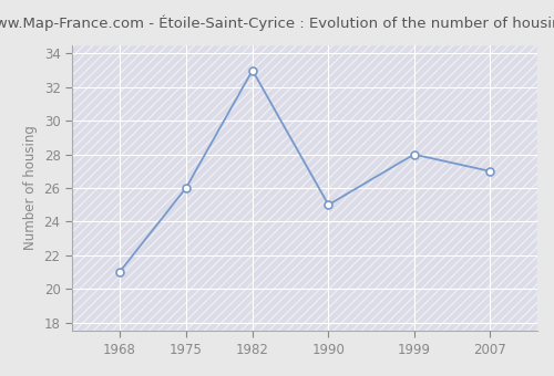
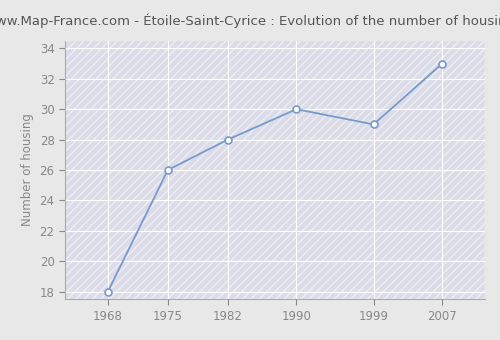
1968: 21 -> 18
1982: 33 -> 28
1990: 25 -> 30
1999: 28 -> 29
2007: 27 -> 33
